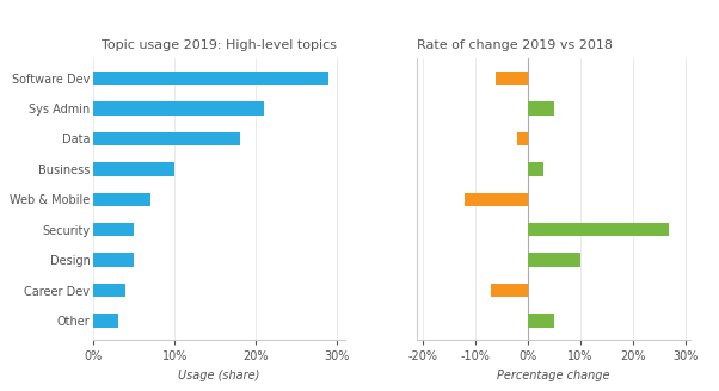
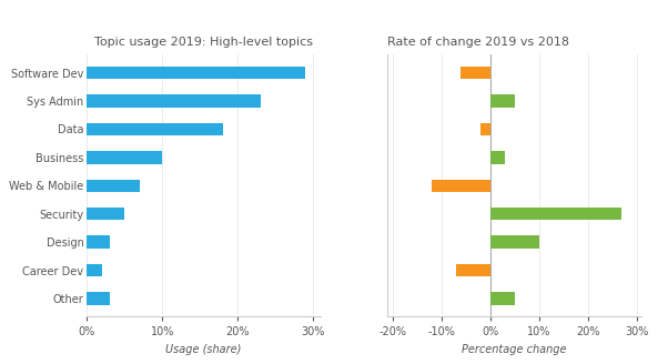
Topic usage 2019: High-level topics/Sys Admin: 21% -> 23%
Topic usage 2019: High-level topics/Design: 5% -> 3%
Topic usage 2019: High-level topics/Career Dev: 4% -> 2%
